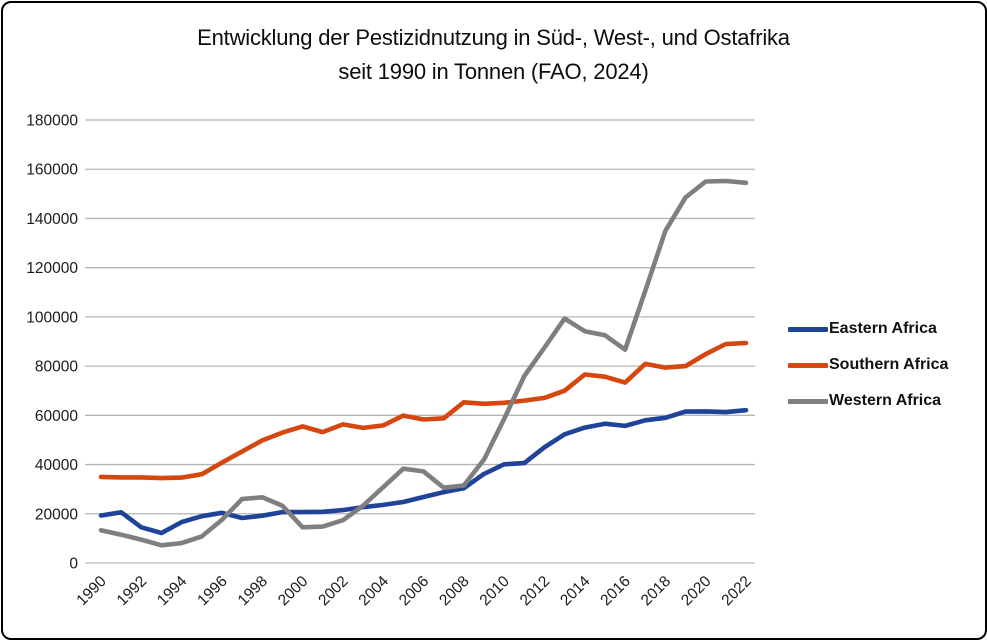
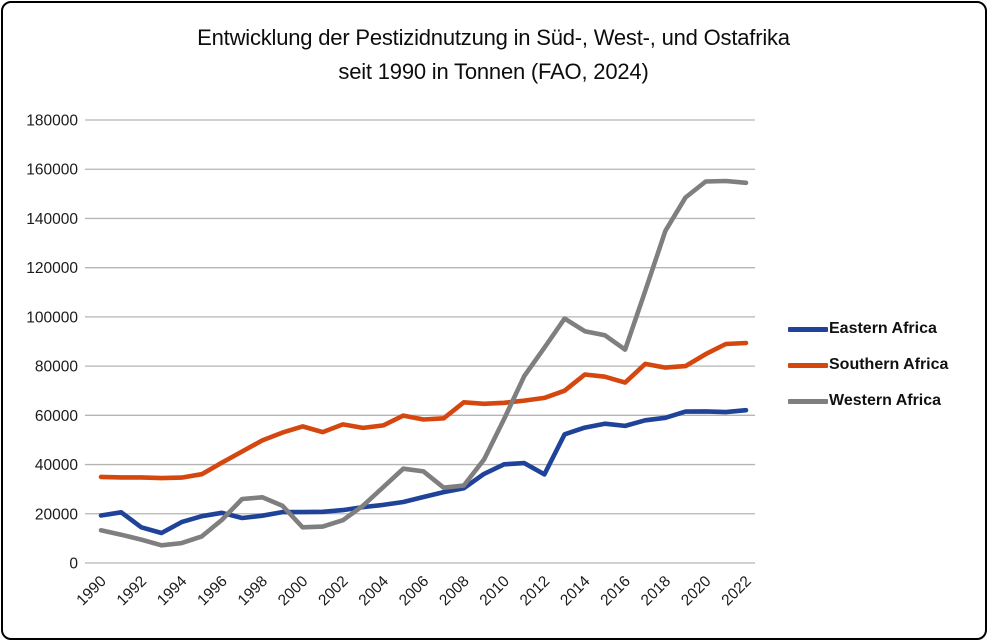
Eastern Africa/2012: 47000 -> 36000
